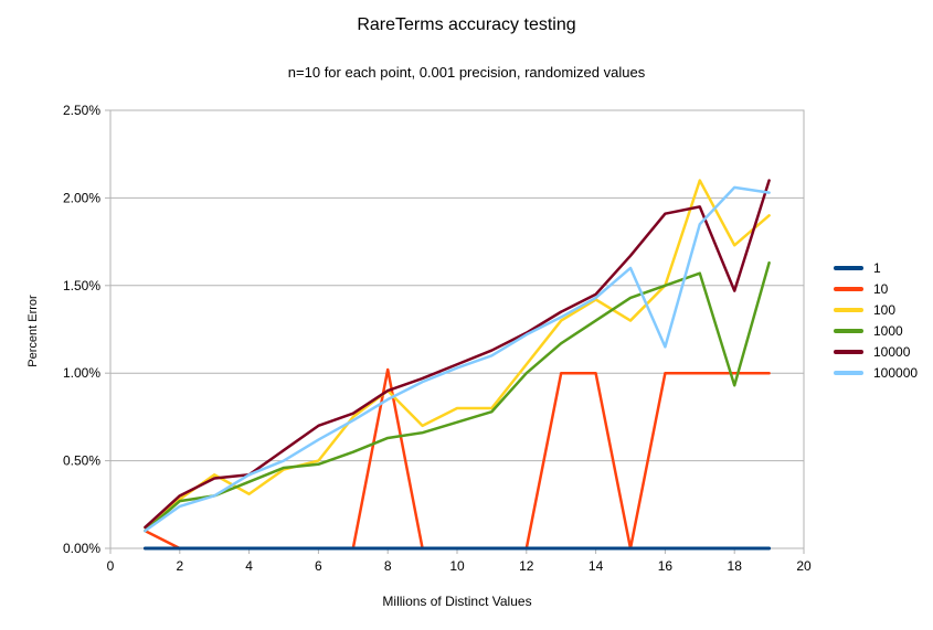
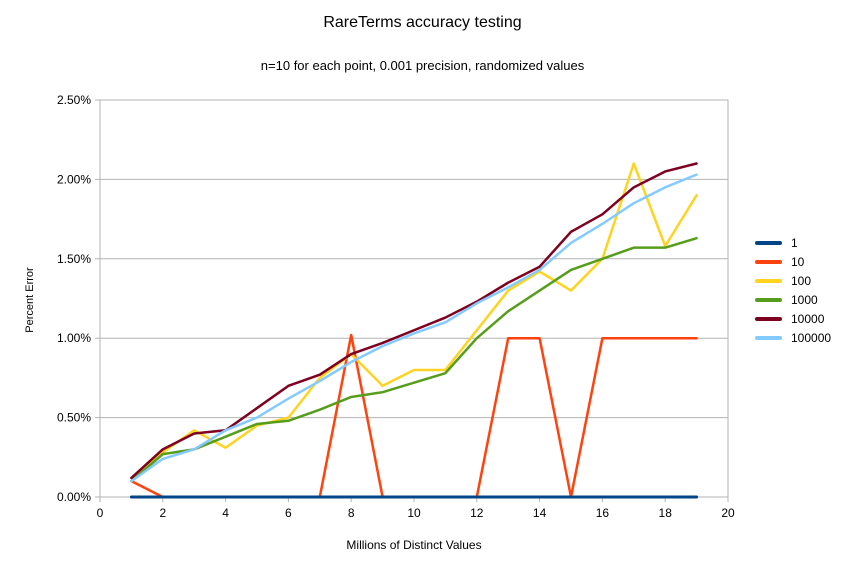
10000/16: 1.91% -> 1.78%
100000/16: 1.15% -> 1.72%
100/18: 1.73% -> 1.58%
1000/18: 0.93% -> 1.57%
10000/18: 1.47% -> 2.05%
100000/18: 2.06% -> 1.95%
